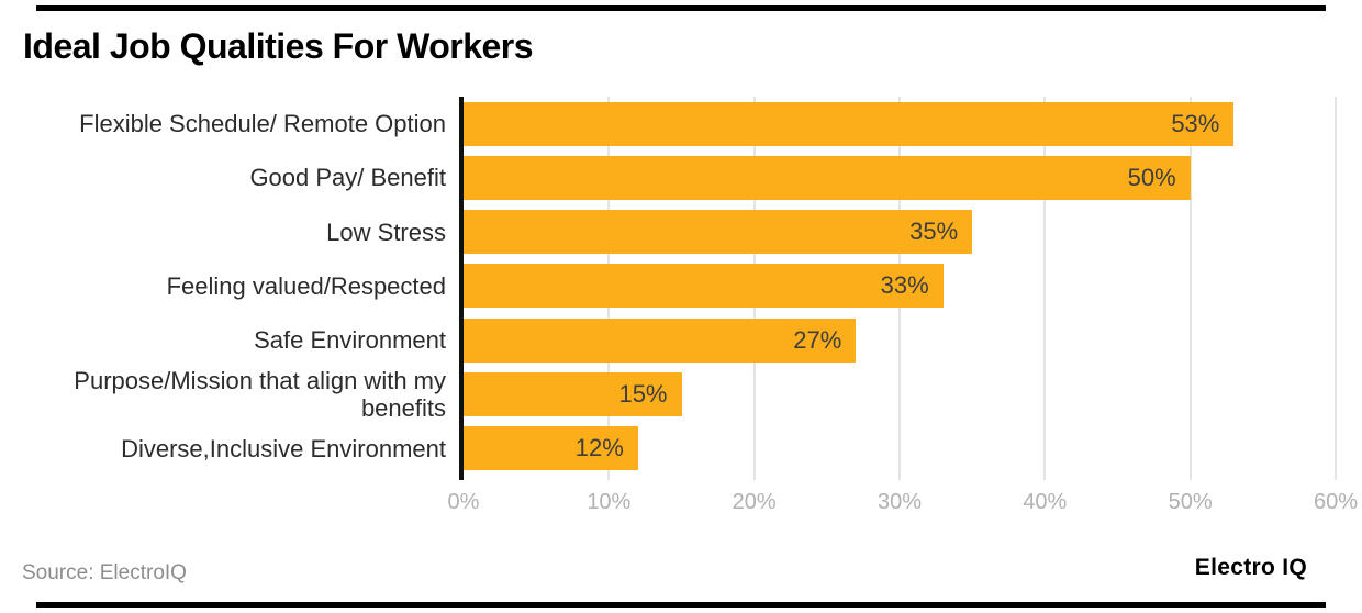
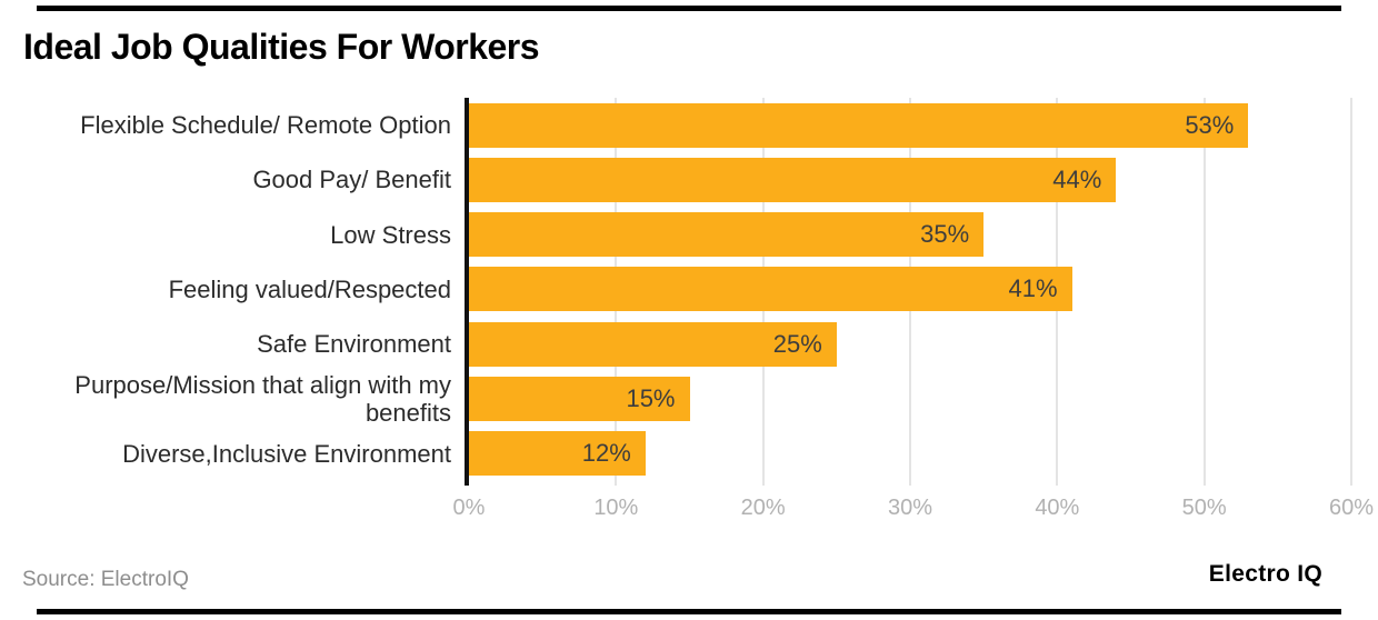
Good Pay/ Benefit: 50% -> 44%
Feeling valued/Respected: 33% -> 41%
Safe Environment: 27% -> 25%
